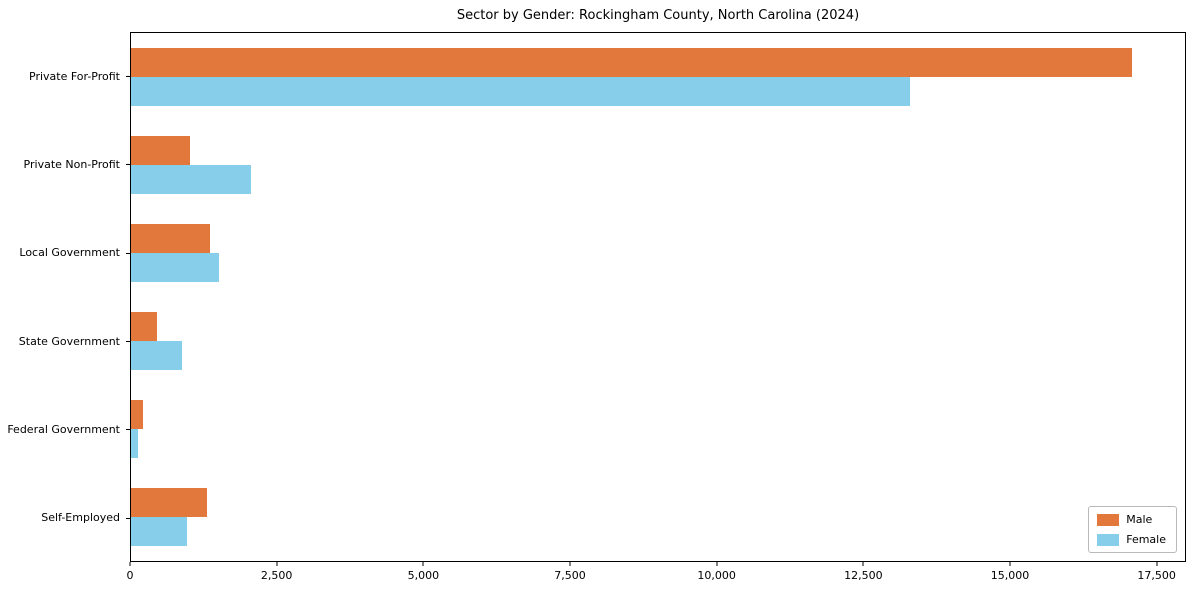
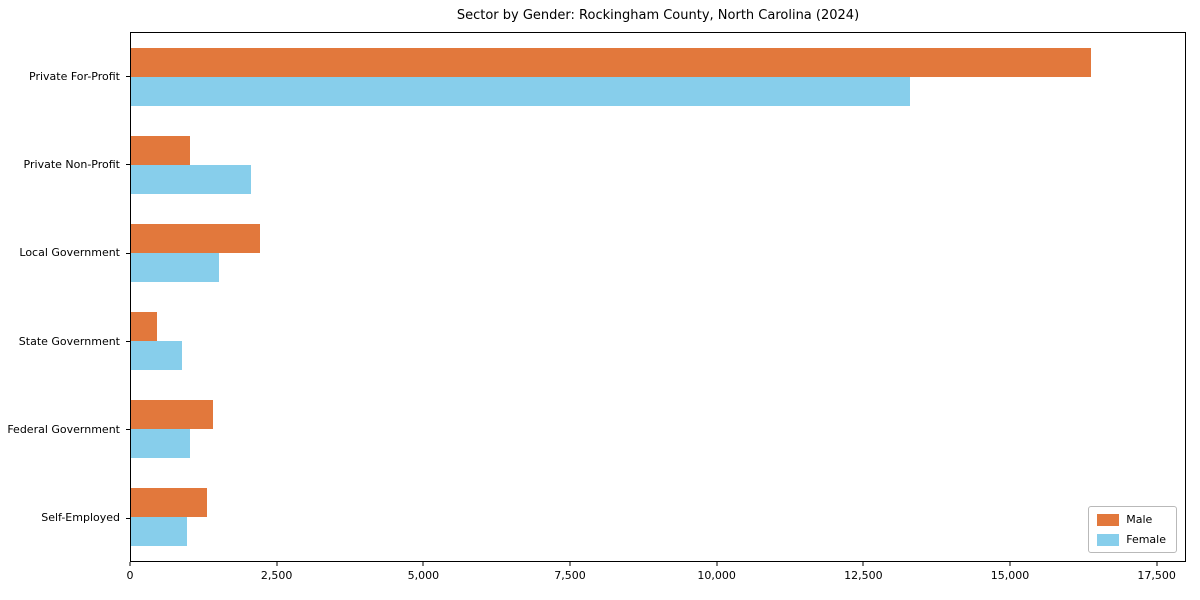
Male/Private For-Profit: 17100 -> 16400
Male/Local Government: 1400 -> 2200
Male/Federal Government: 200 -> 1400
Female/Federal Government: 100 -> 1000
